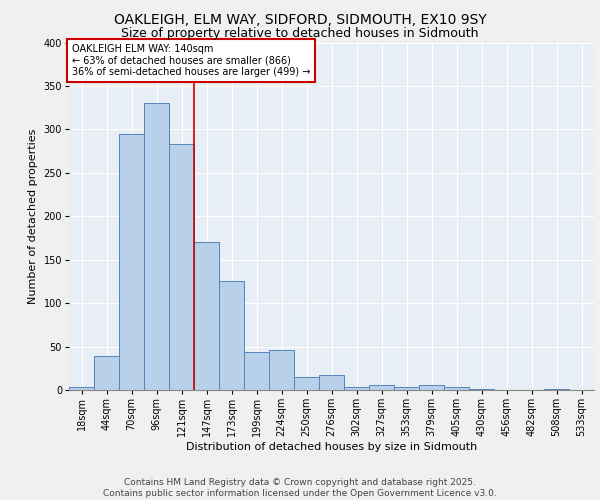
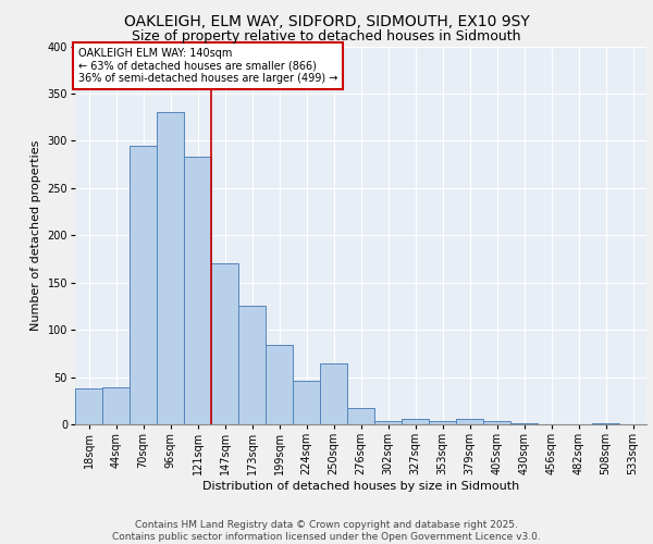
18sqm: 3 -> 38
199sqm: 44 -> 84
250sqm: 15 -> 64
